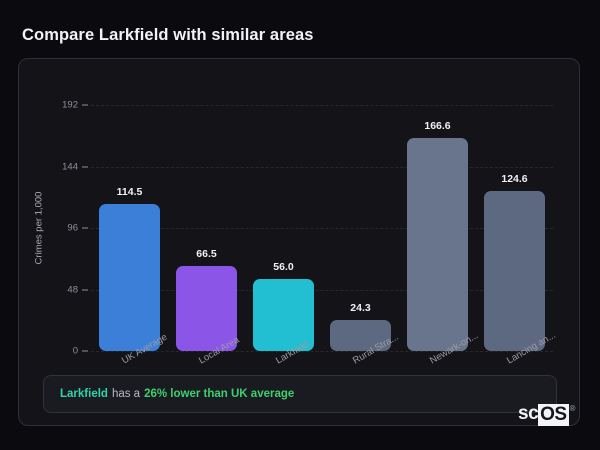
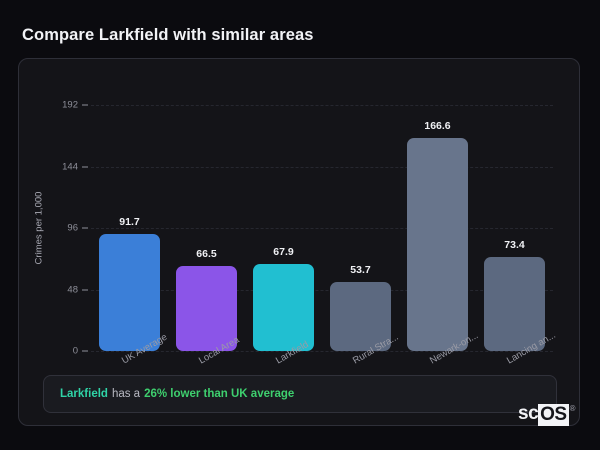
UK Average: 114.5 -> 91.7
Larkfield: 56.0 -> 67.9
Rural Stra...: 24.3 -> 53.7
Lancing an...: 124.6 -> 73.4
